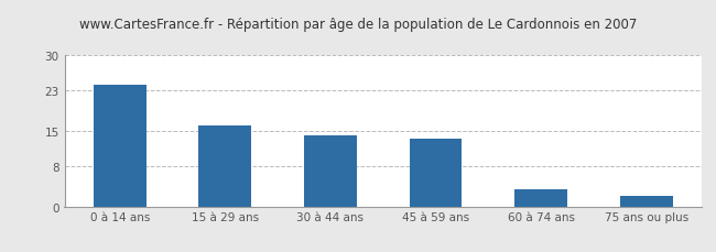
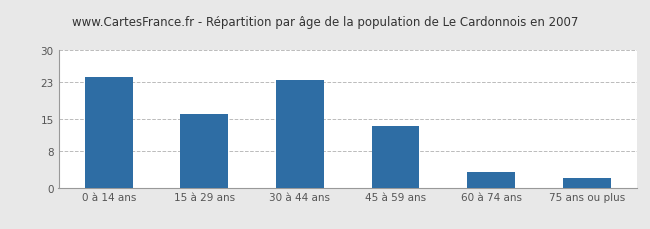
30 à 44 ans: 14.0 -> 23.5
